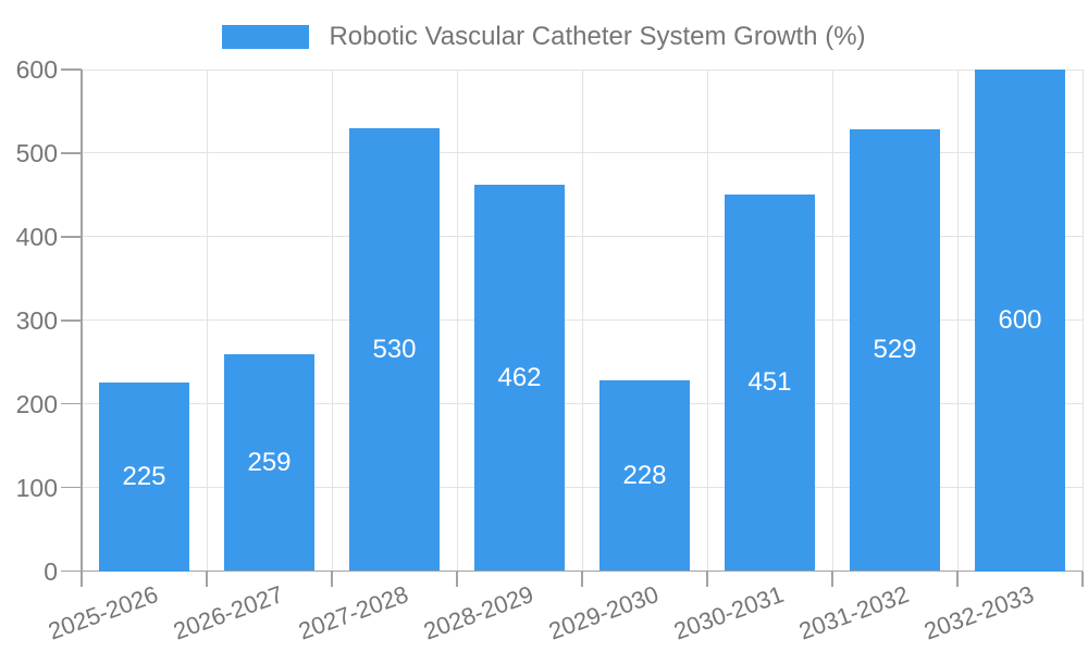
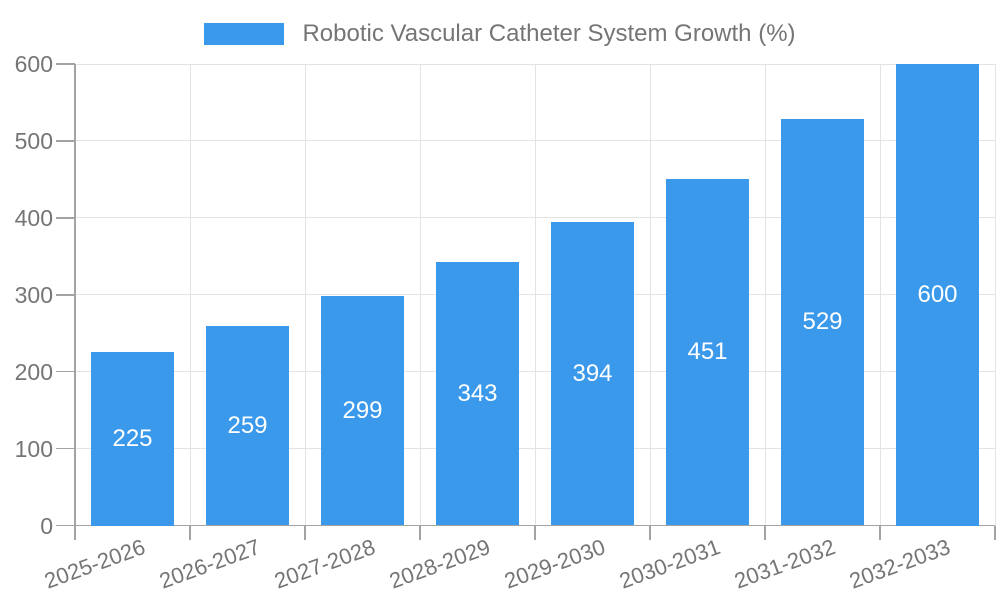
2027-2028: 530 -> 299
2028-2029: 462 -> 343
2029-2030: 228 -> 394
